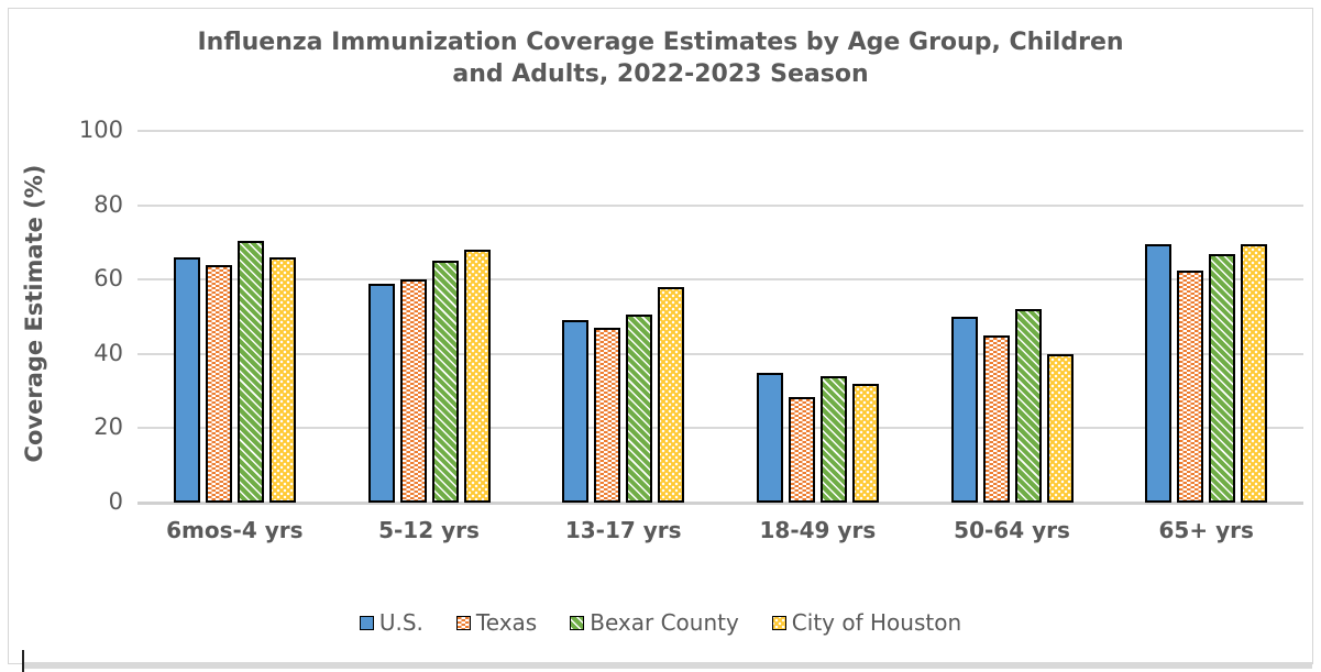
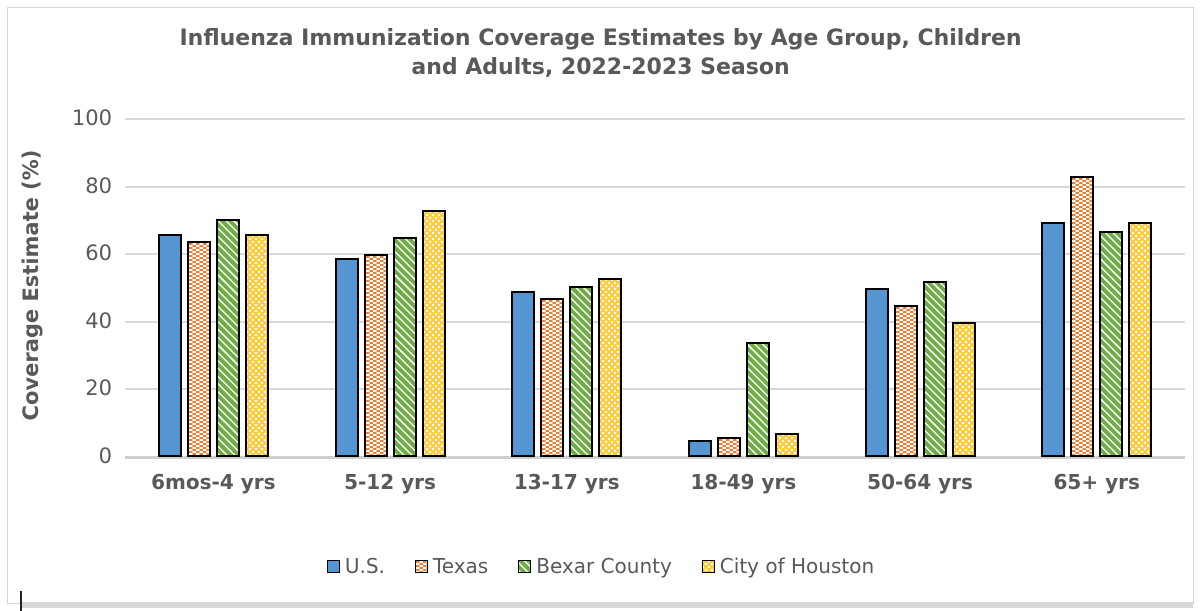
City of Houston/5-12 yrs: 68 -> 73
City of Houston/13-17 yrs: 58 -> 53
U.S./18-49 yrs: 35 -> 5
Texas/18-49 yrs: 28 -> 6
City of Houston/18-49 yrs: 32 -> 7
Texas/65+ yrs: 62 -> 83
